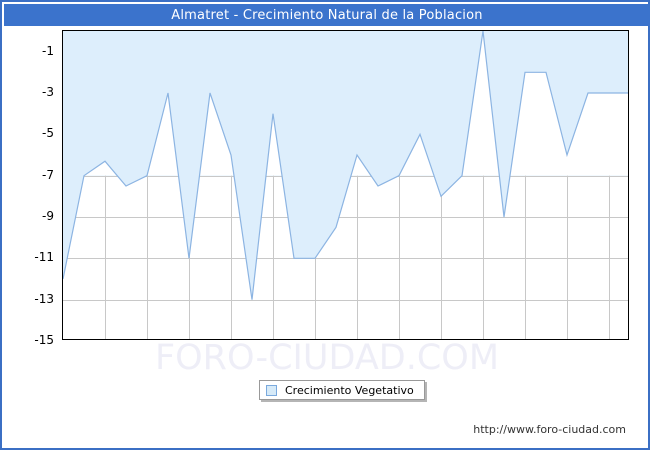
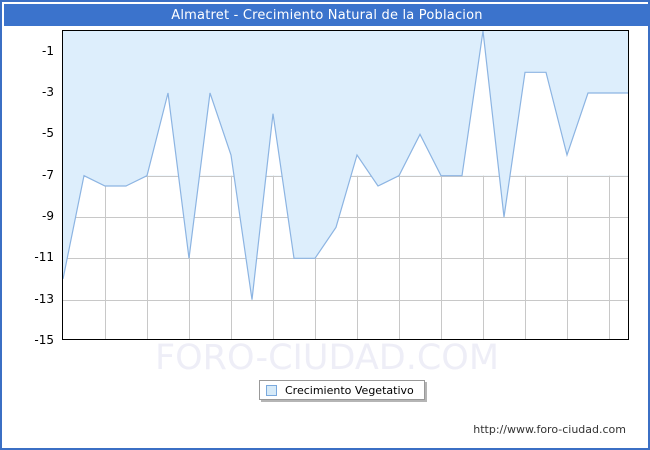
1998: -6.3 -> -7.5
2014: -8.0 -> -7.0
